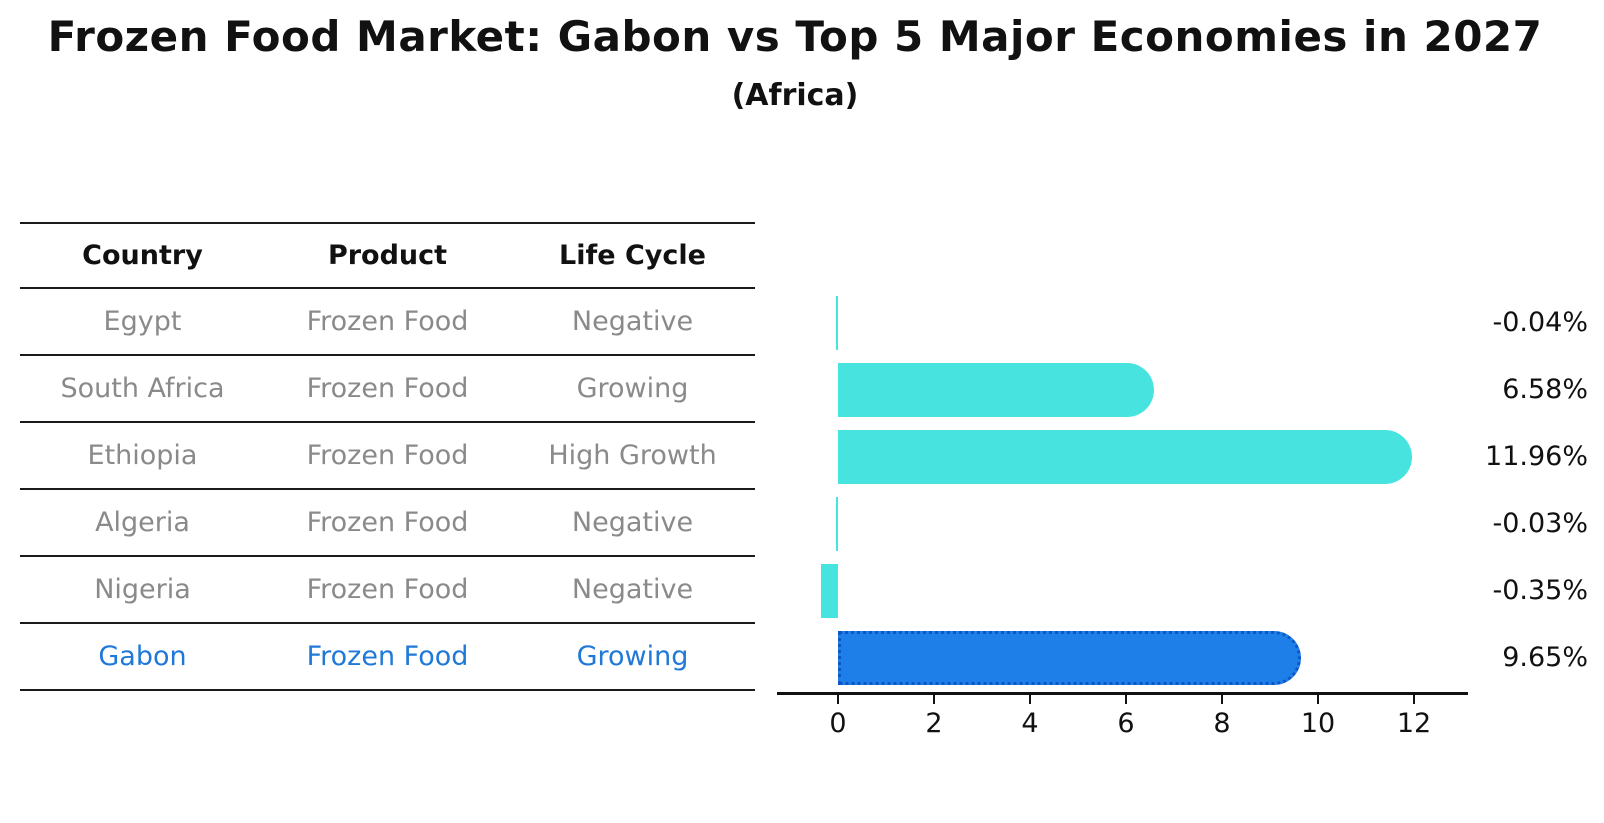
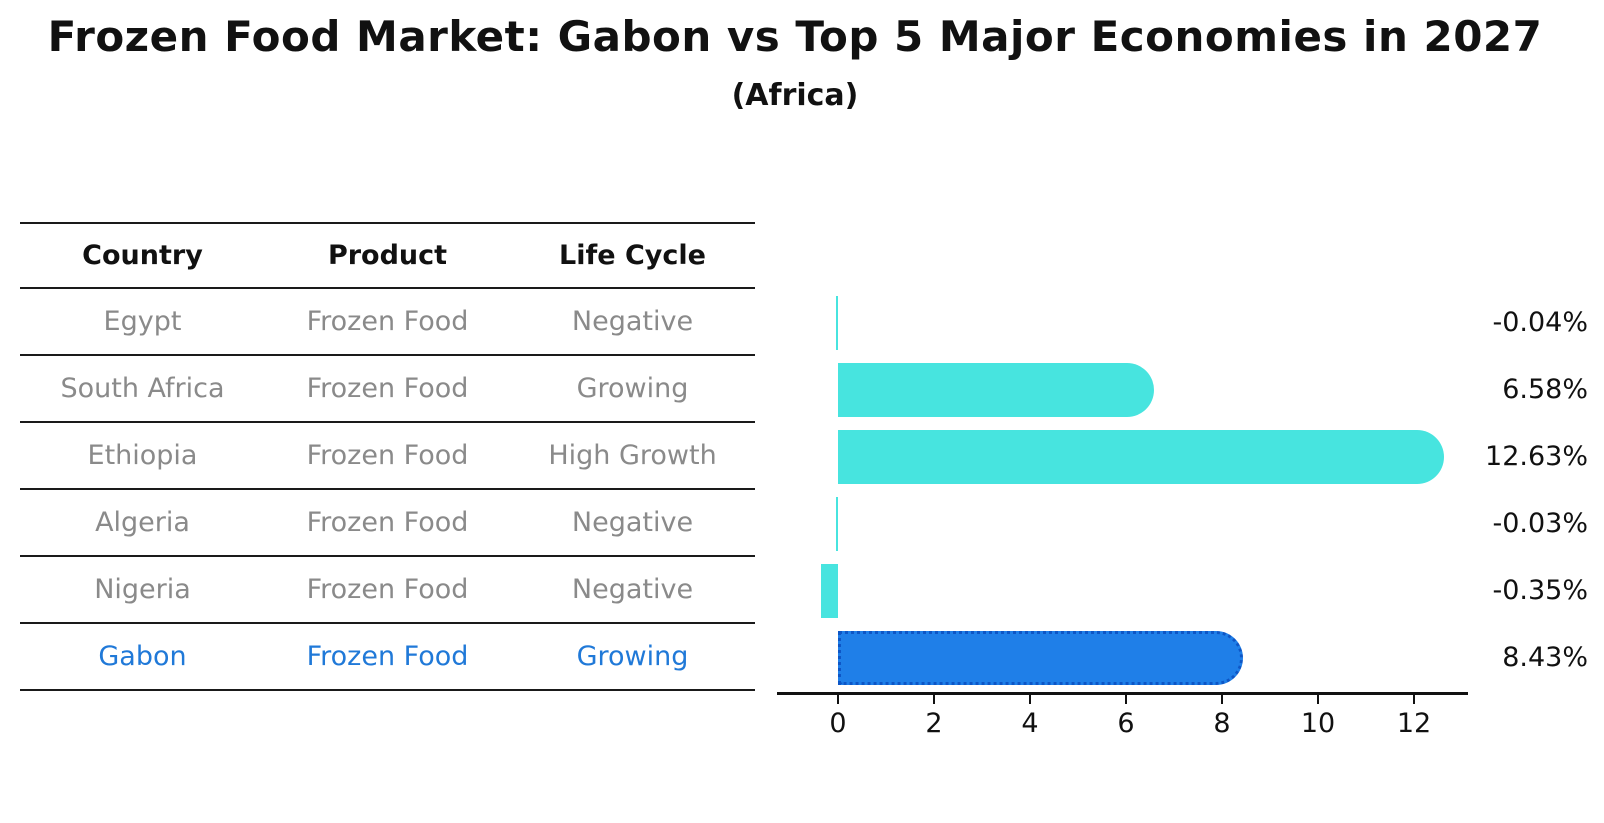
Ethiopia: 11.96% -> 12.63%
Gabon: 9.65% -> 8.43%
